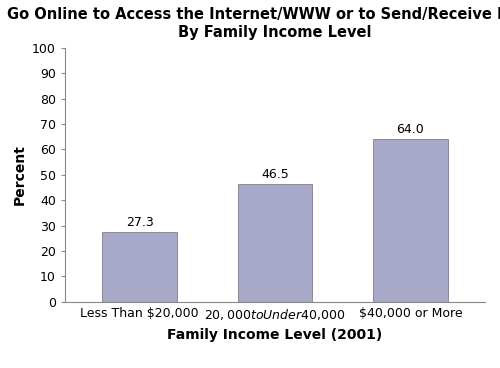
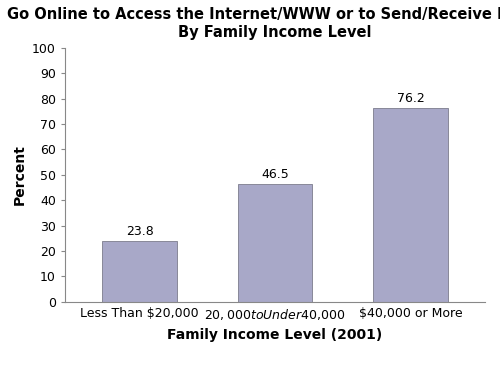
Less Than $20,000: 27.3 -> 23.8
$40,000 or More: 64.0 -> 76.2
